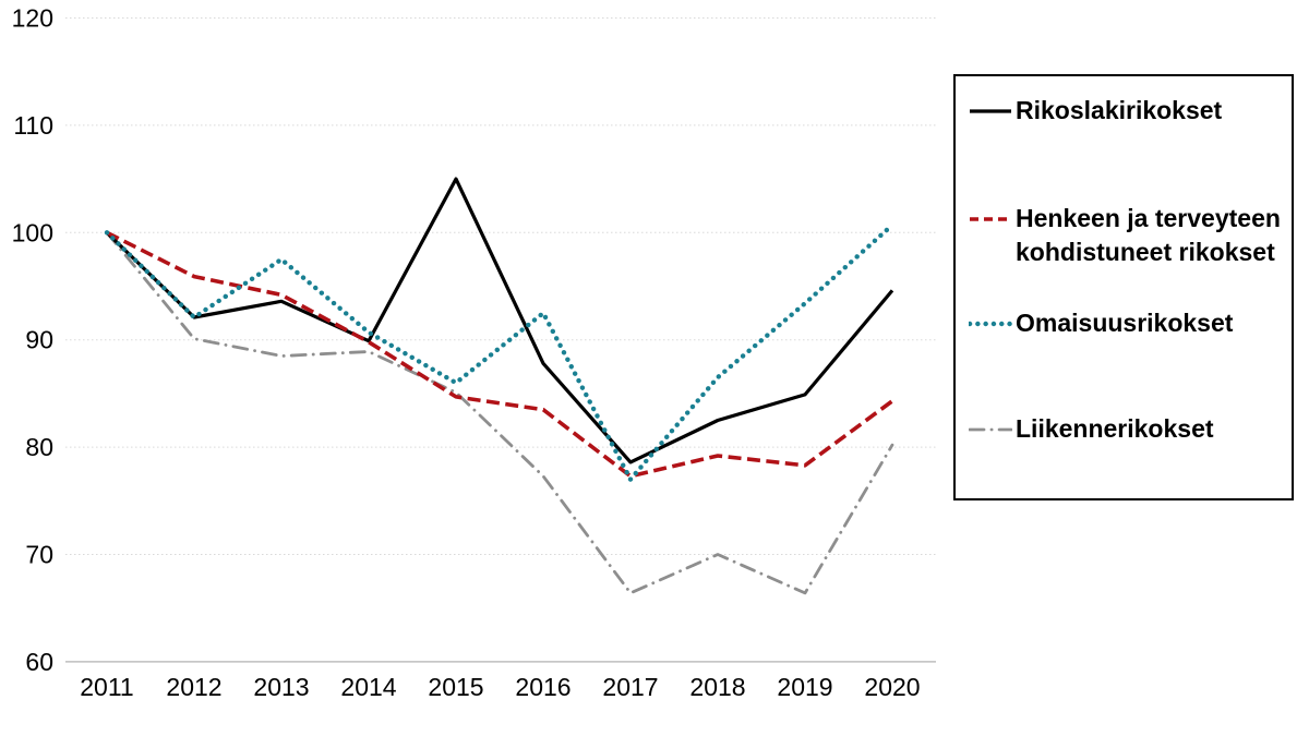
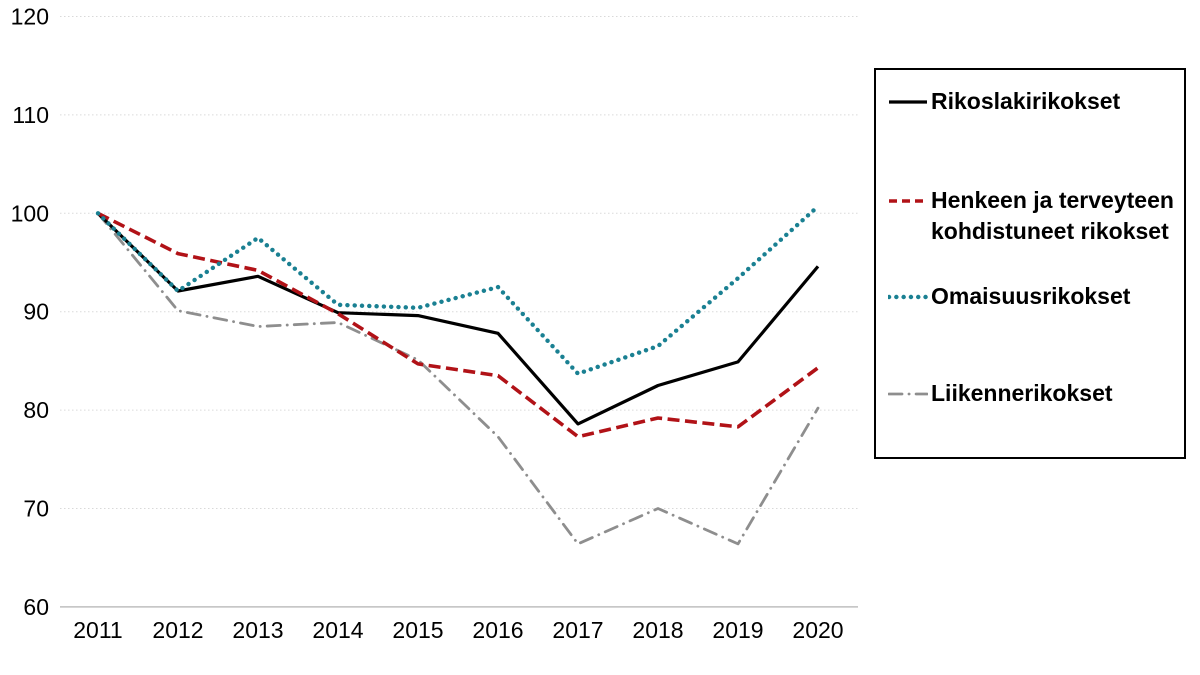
Rikoslakirikokset/2015: 105 -> 90
Omaisuusrikokset/2015: 86 -> 90
Omaisuusrikokset/2017: 77 -> 84
